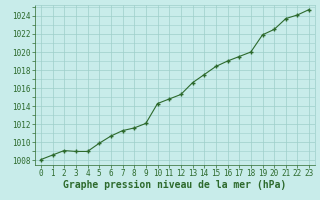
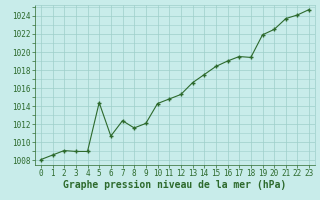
5: 1009.9 -> 1014.4
7: 1011.3 -> 1012.4
18: 1020.0 -> 1019.4
